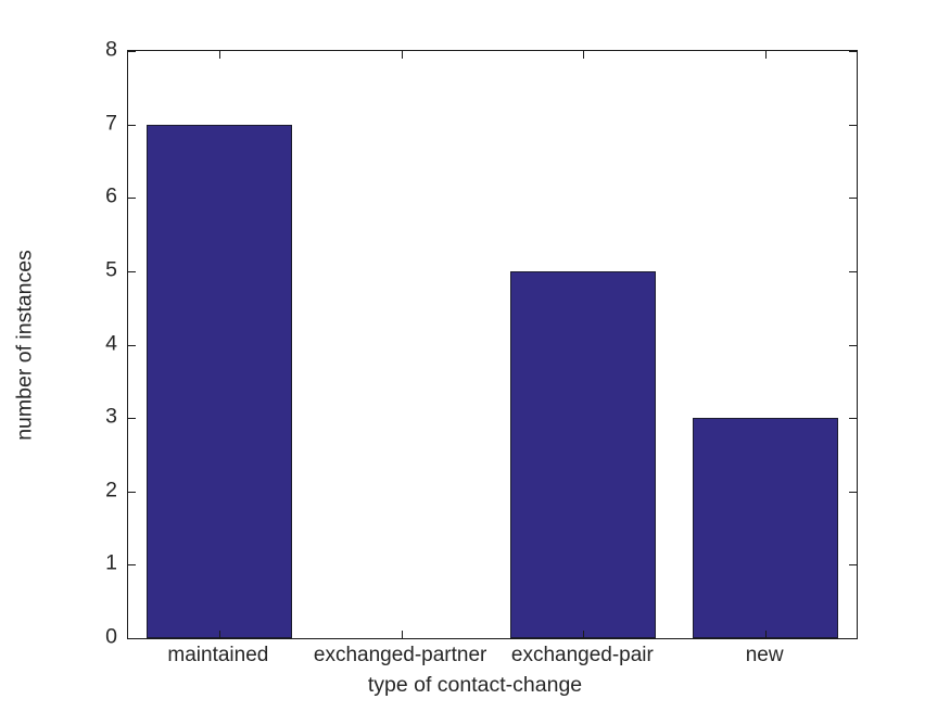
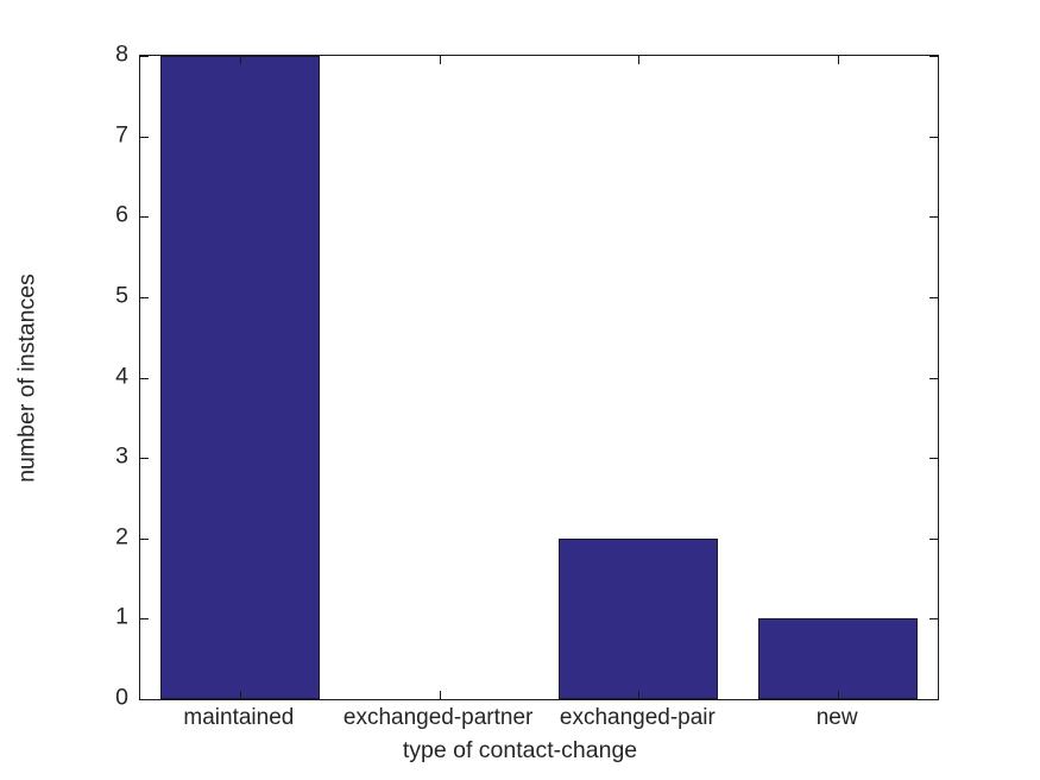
maintained: 7 -> 8
exchanged-pair: 5 -> 2
new: 3 -> 1
